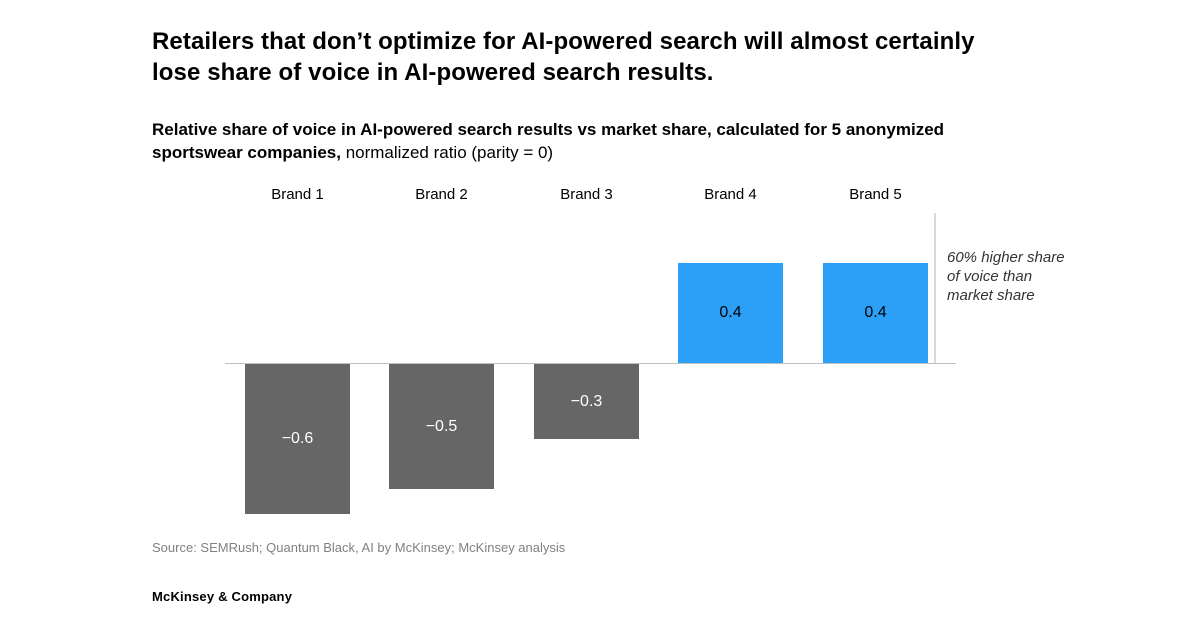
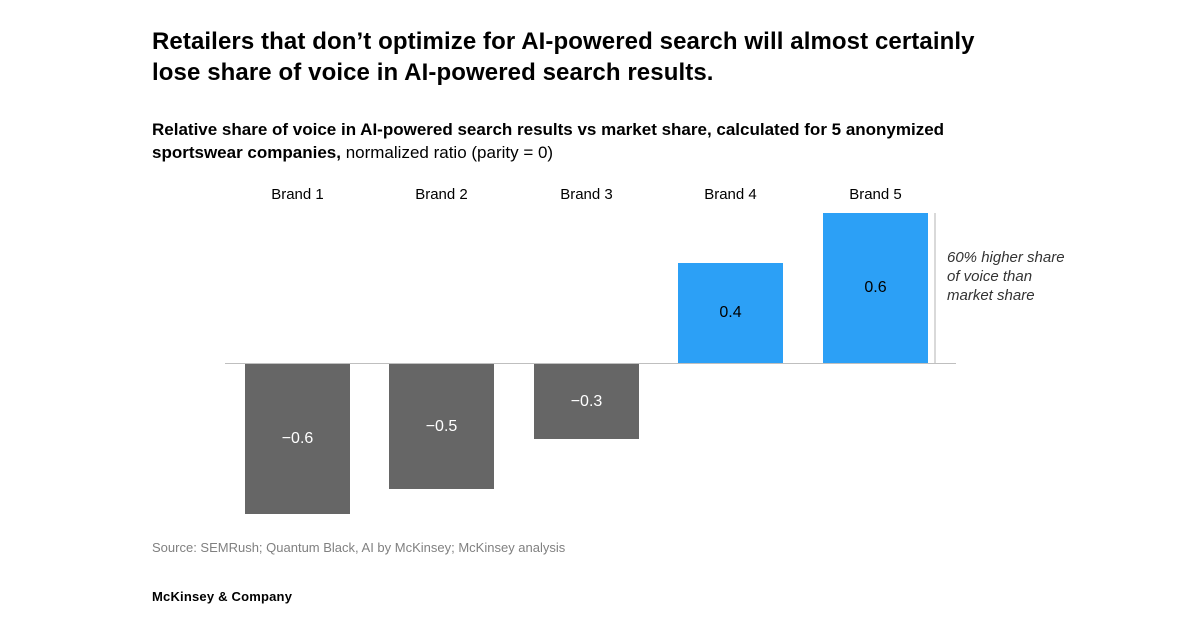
Brand 5: 0.4 -> 0.6
